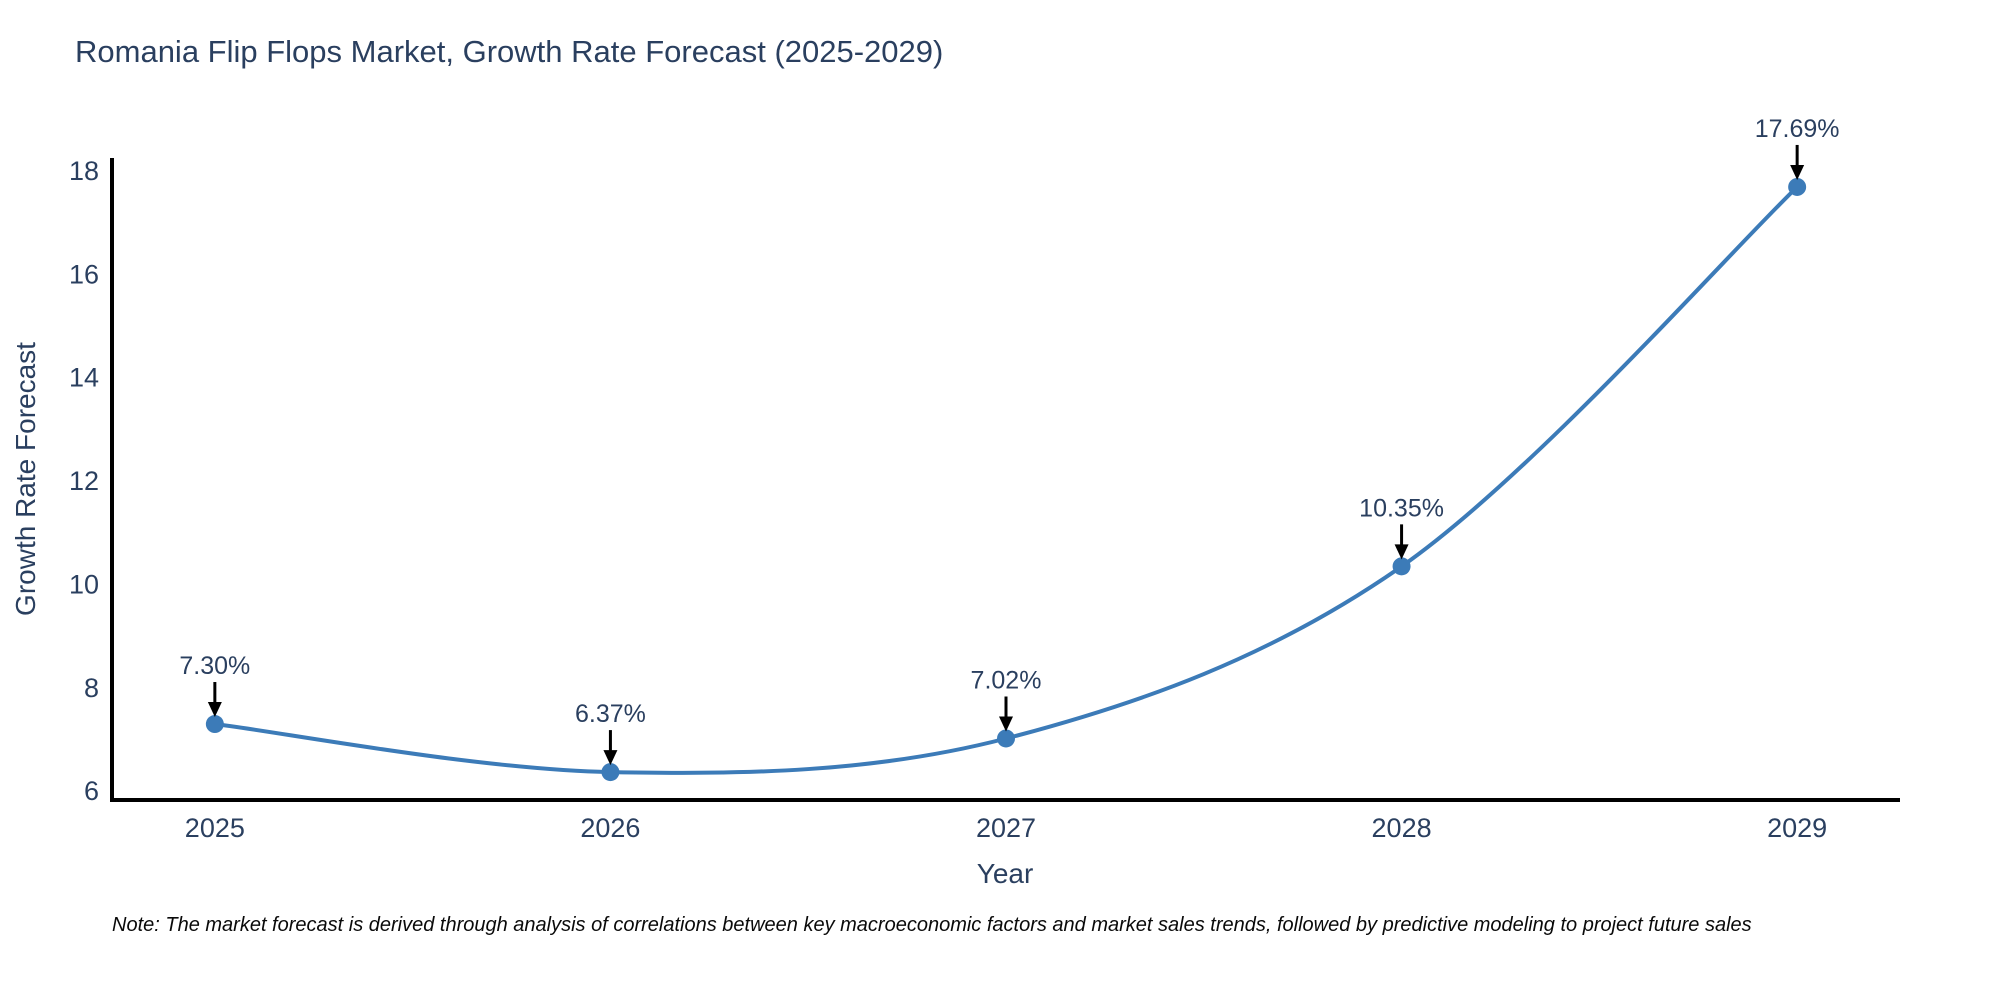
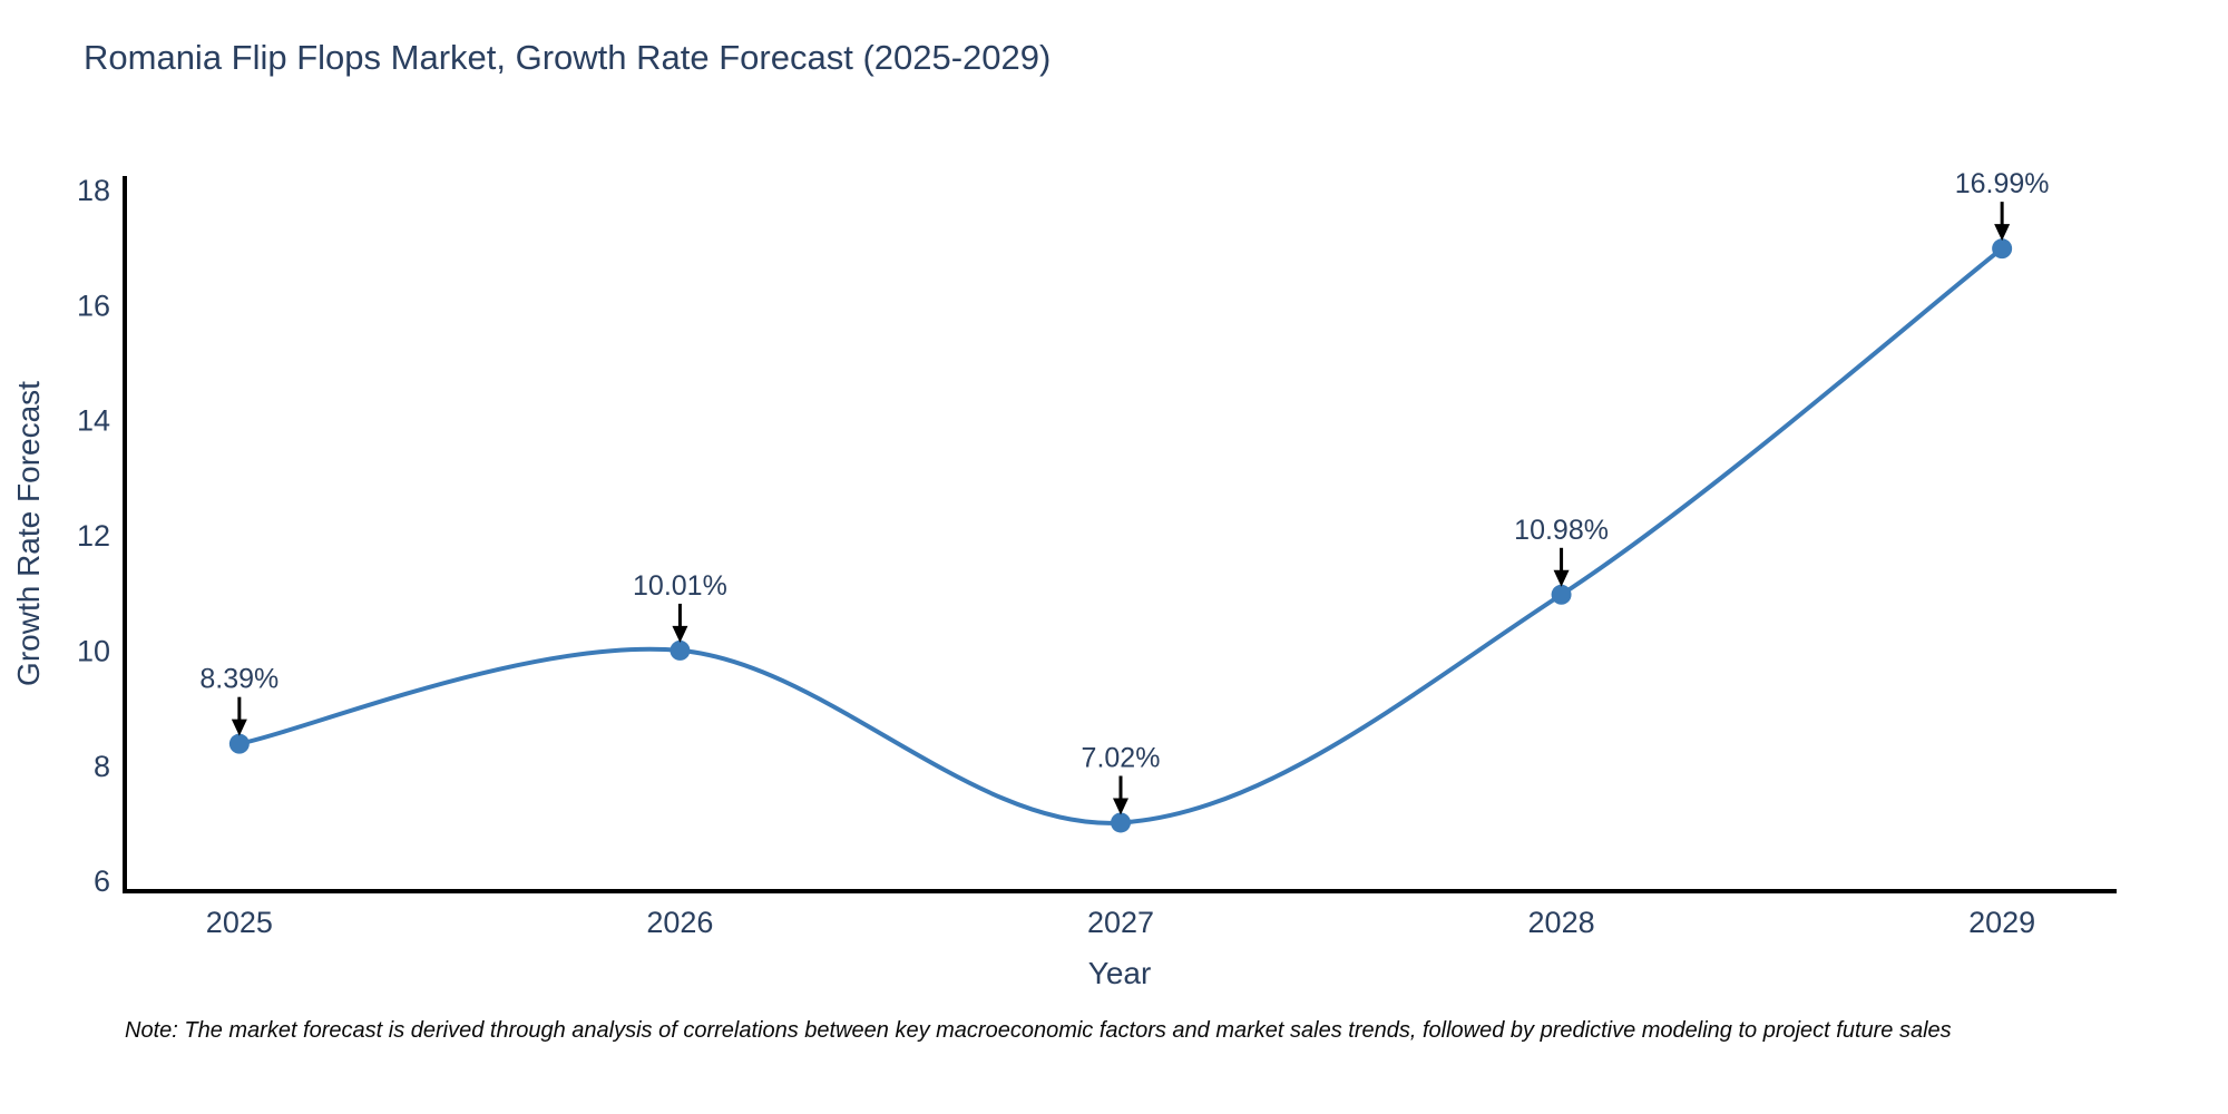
2025: 7.30% -> 8.39%
2026: 6.37% -> 10.01%
2028: 10.35% -> 10.98%
2029: 17.69% -> 16.99%
